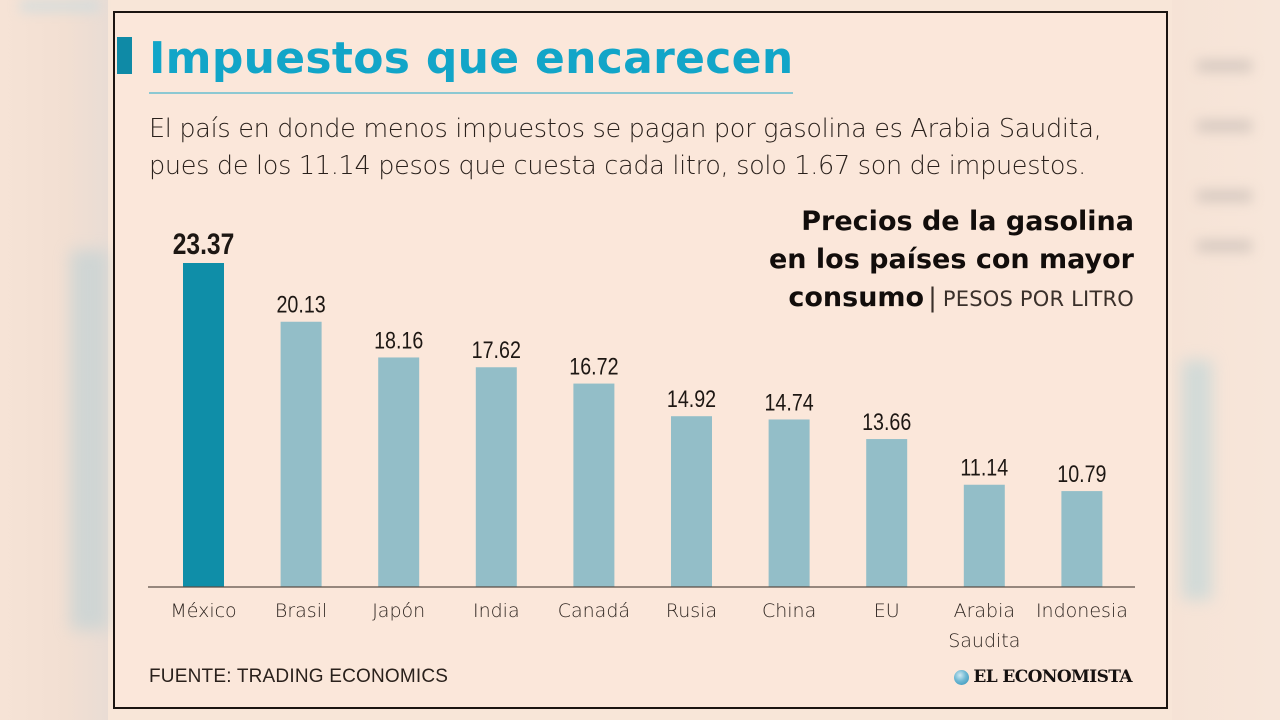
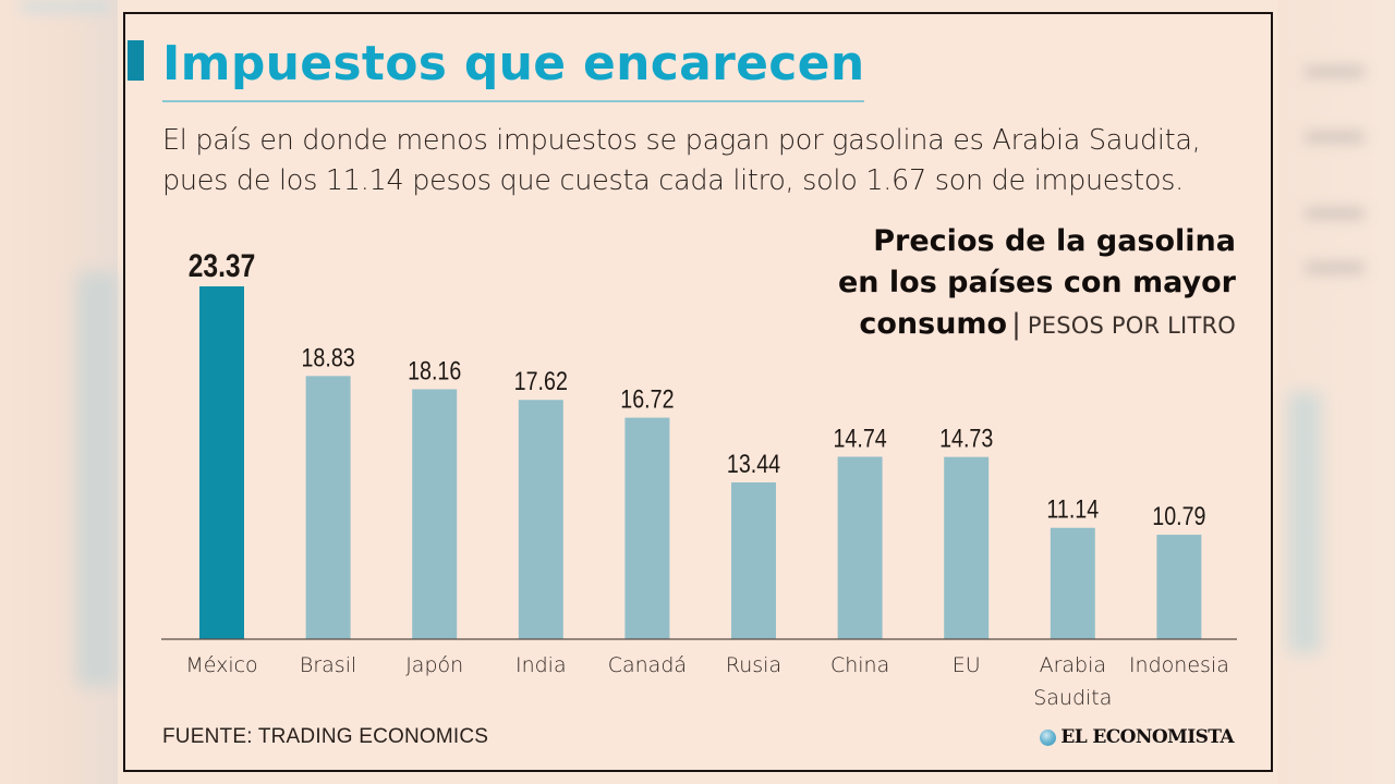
Brasil: 20.13 -> 18.83
Rusia: 14.92 -> 13.44
EU: 13.66 -> 14.73
